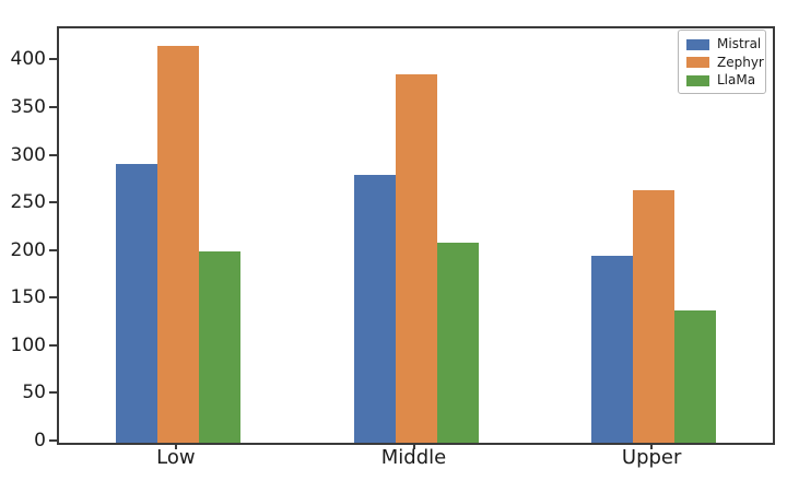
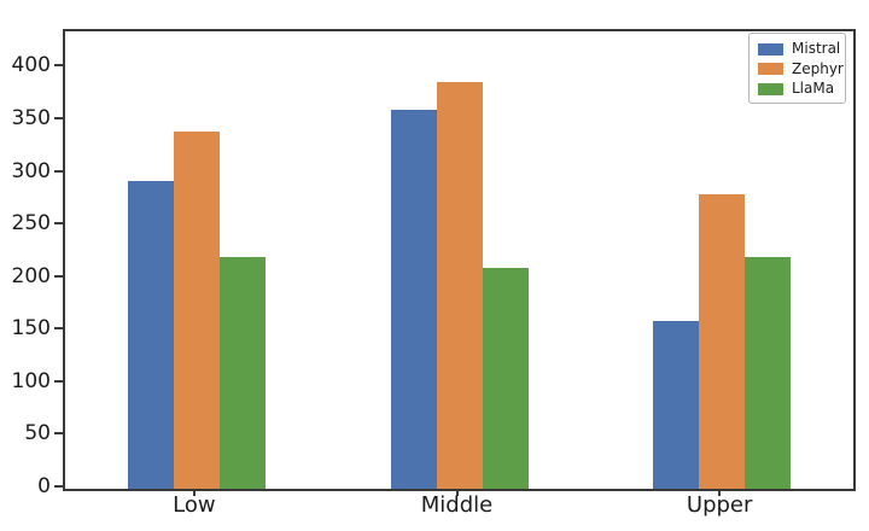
Zephyr/Low: 420 -> 340
LlaMa/Low: 200 -> 220
Mistral/Middle: 280 -> 360
Mistral/Upper: 200 -> 160
Zephyr/Upper: 260 -> 280
LlaMa/Upper: 140 -> 220
